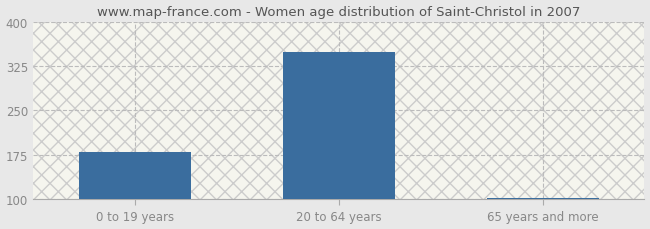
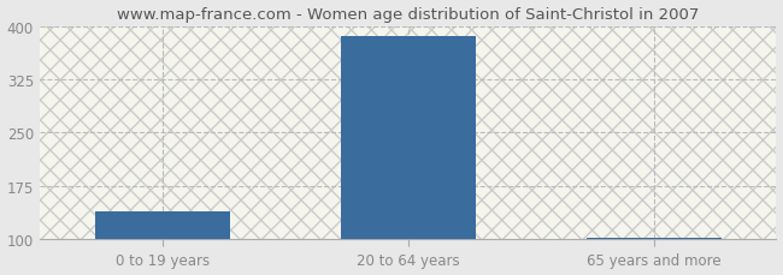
0 to 19 years: 180 -> 140
20 to 64 years: 348 -> 385
